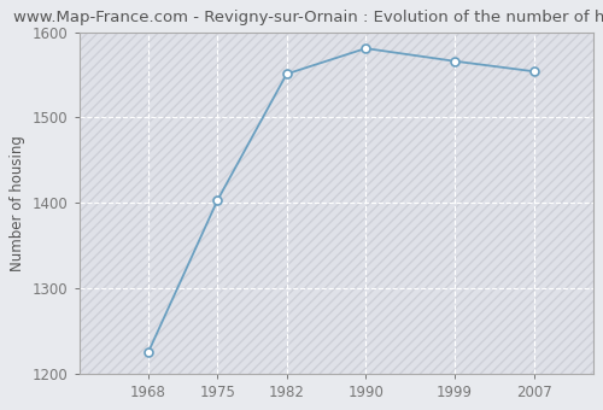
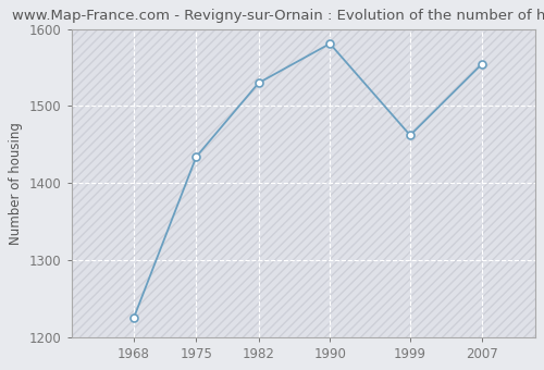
1975: 1403 -> 1434
1982: 1551 -> 1530
1999: 1566 -> 1462
